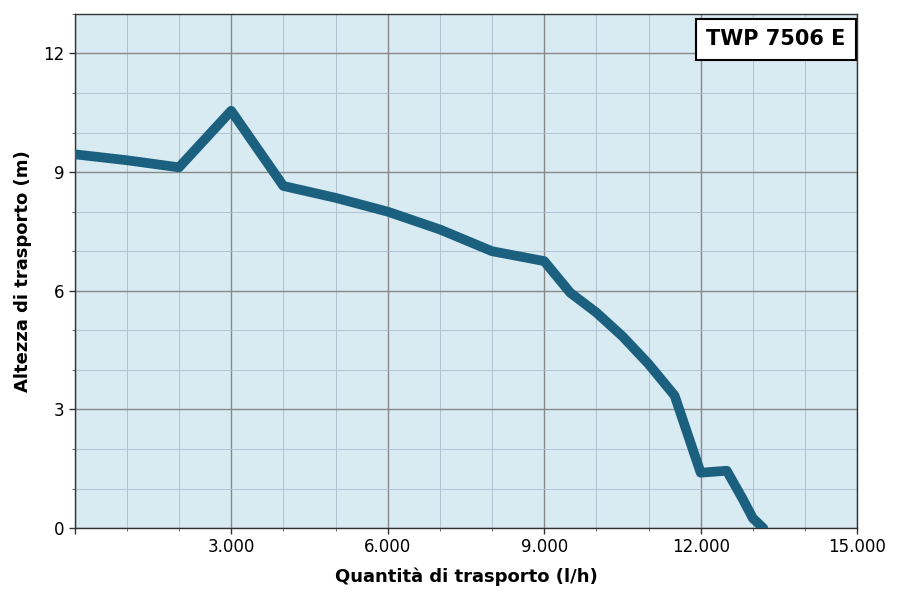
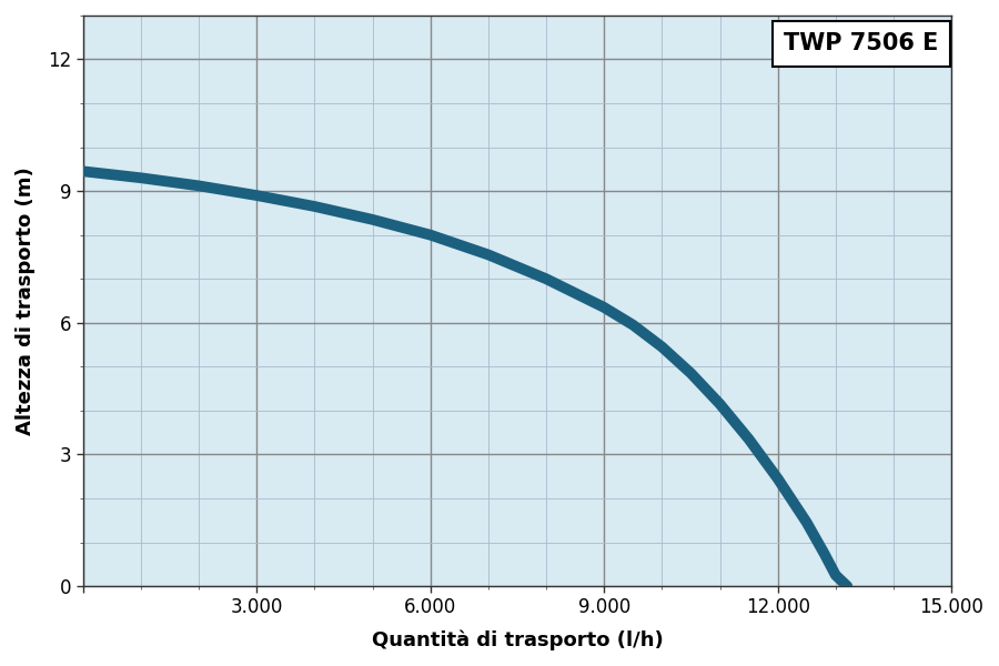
3.000: 10.55 -> 8.90
9.000: 6.75 -> 6.35
12.000: 1.40 -> 2.45
